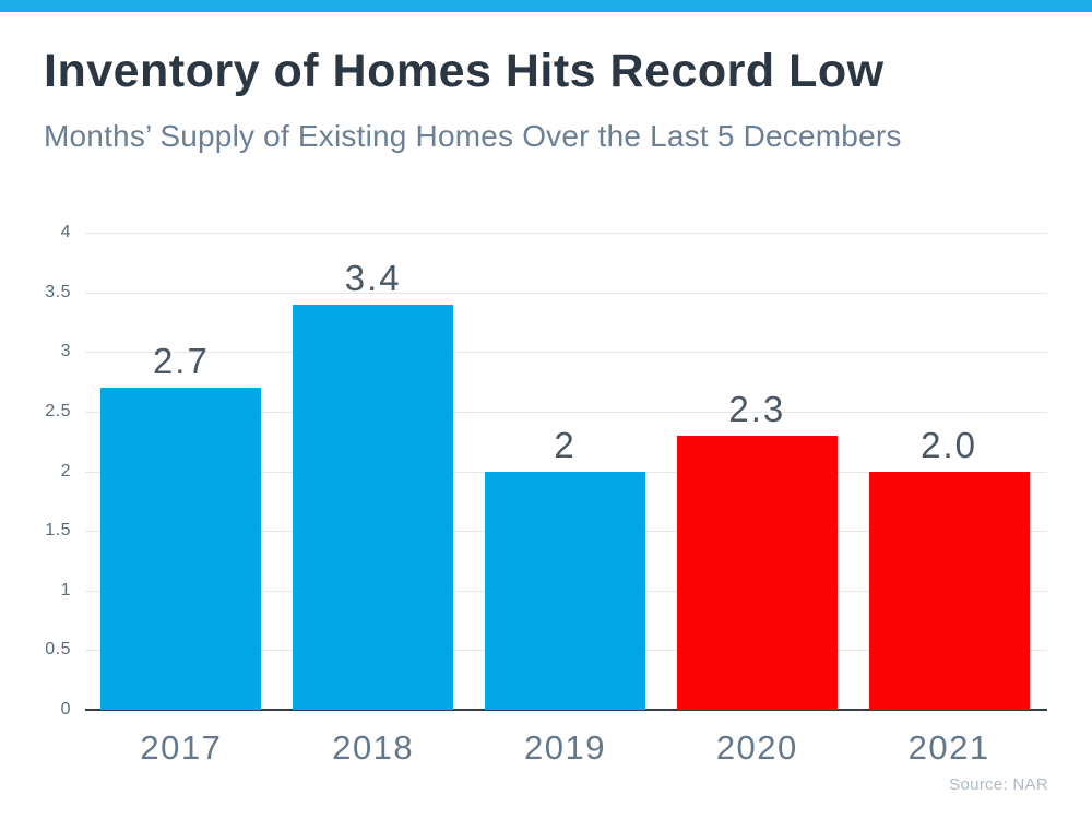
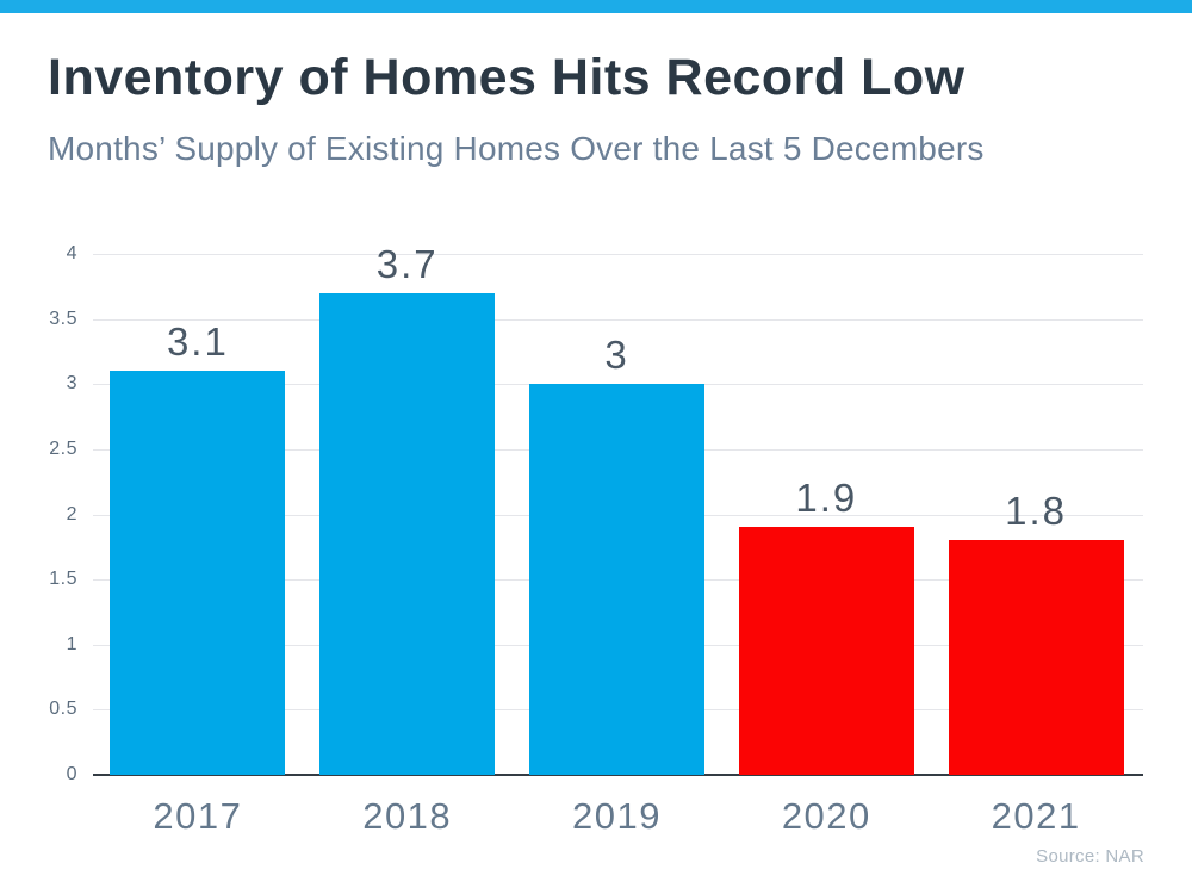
2017: 2.7 -> 3.1
2018: 3.4 -> 3.7
2019: 2 -> 3
2020: 2.3 -> 1.9
2021: 2.0 -> 1.8
